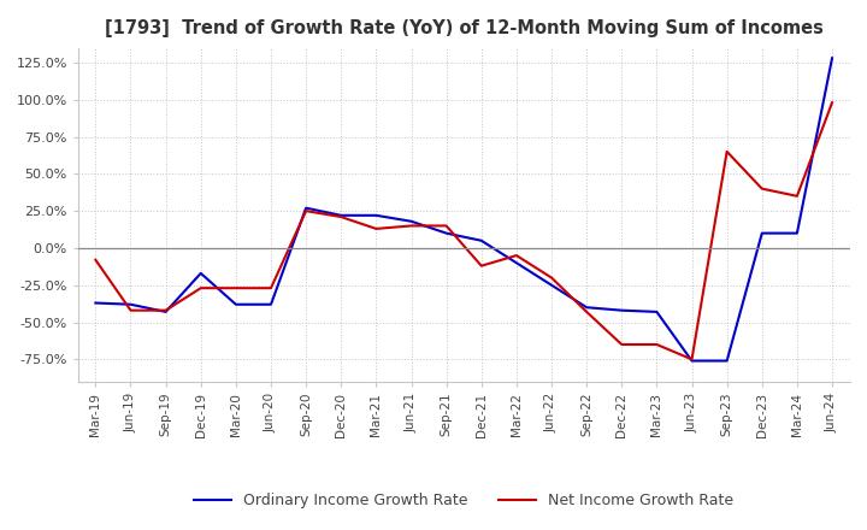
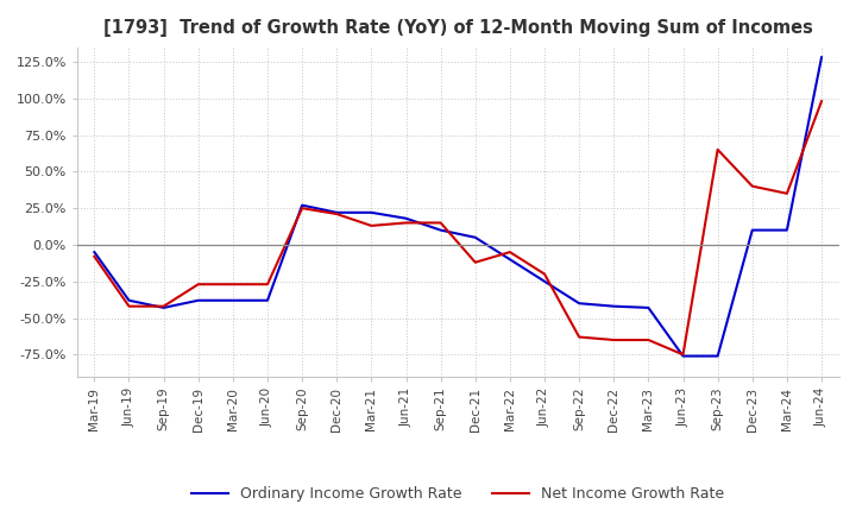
Ordinary Income Growth Rate/Mar-19: -37% -> -5%
Ordinary Income Growth Rate/Dec-19: -17% -> -38%
Net Income Growth Rate/Sep-22: -43% -> -63%
